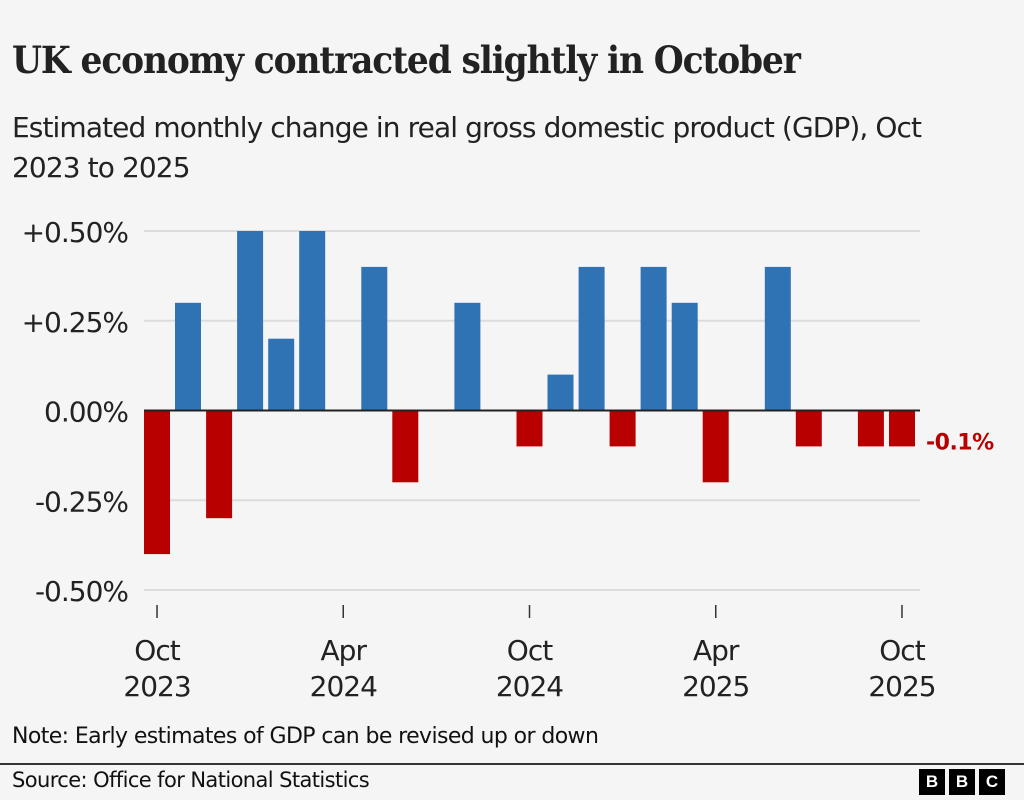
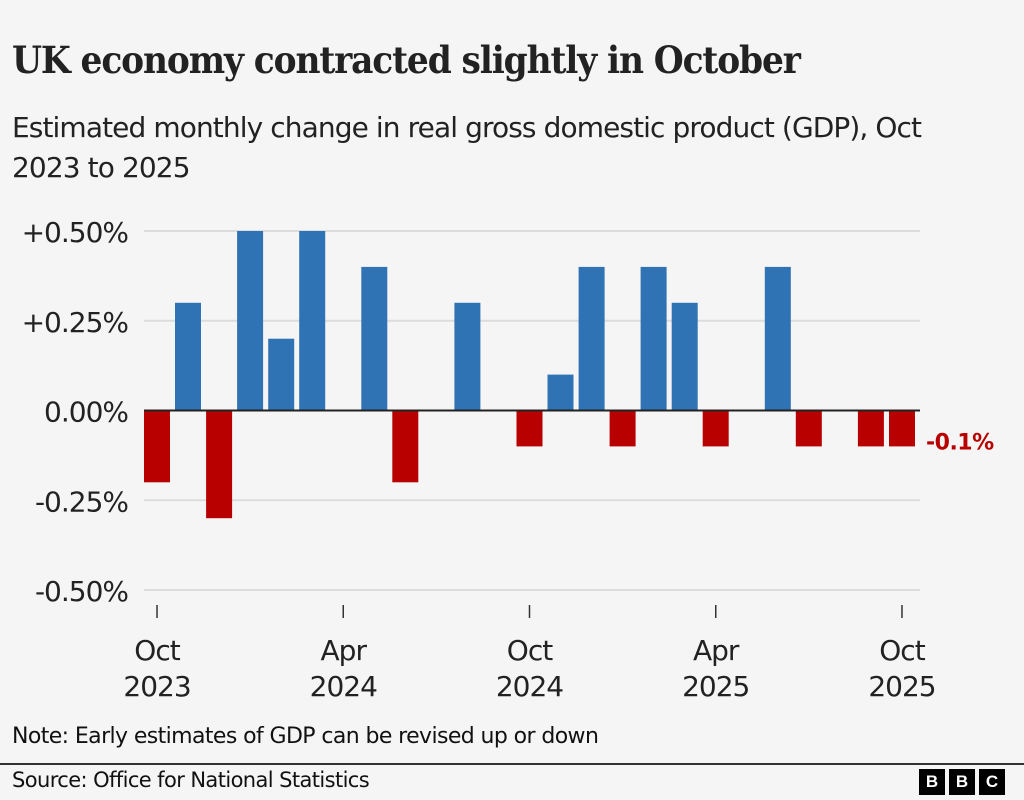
Oct 2023: -0.4% -> -0.2%
Apr 2025: -0.2% -> -0.1%
